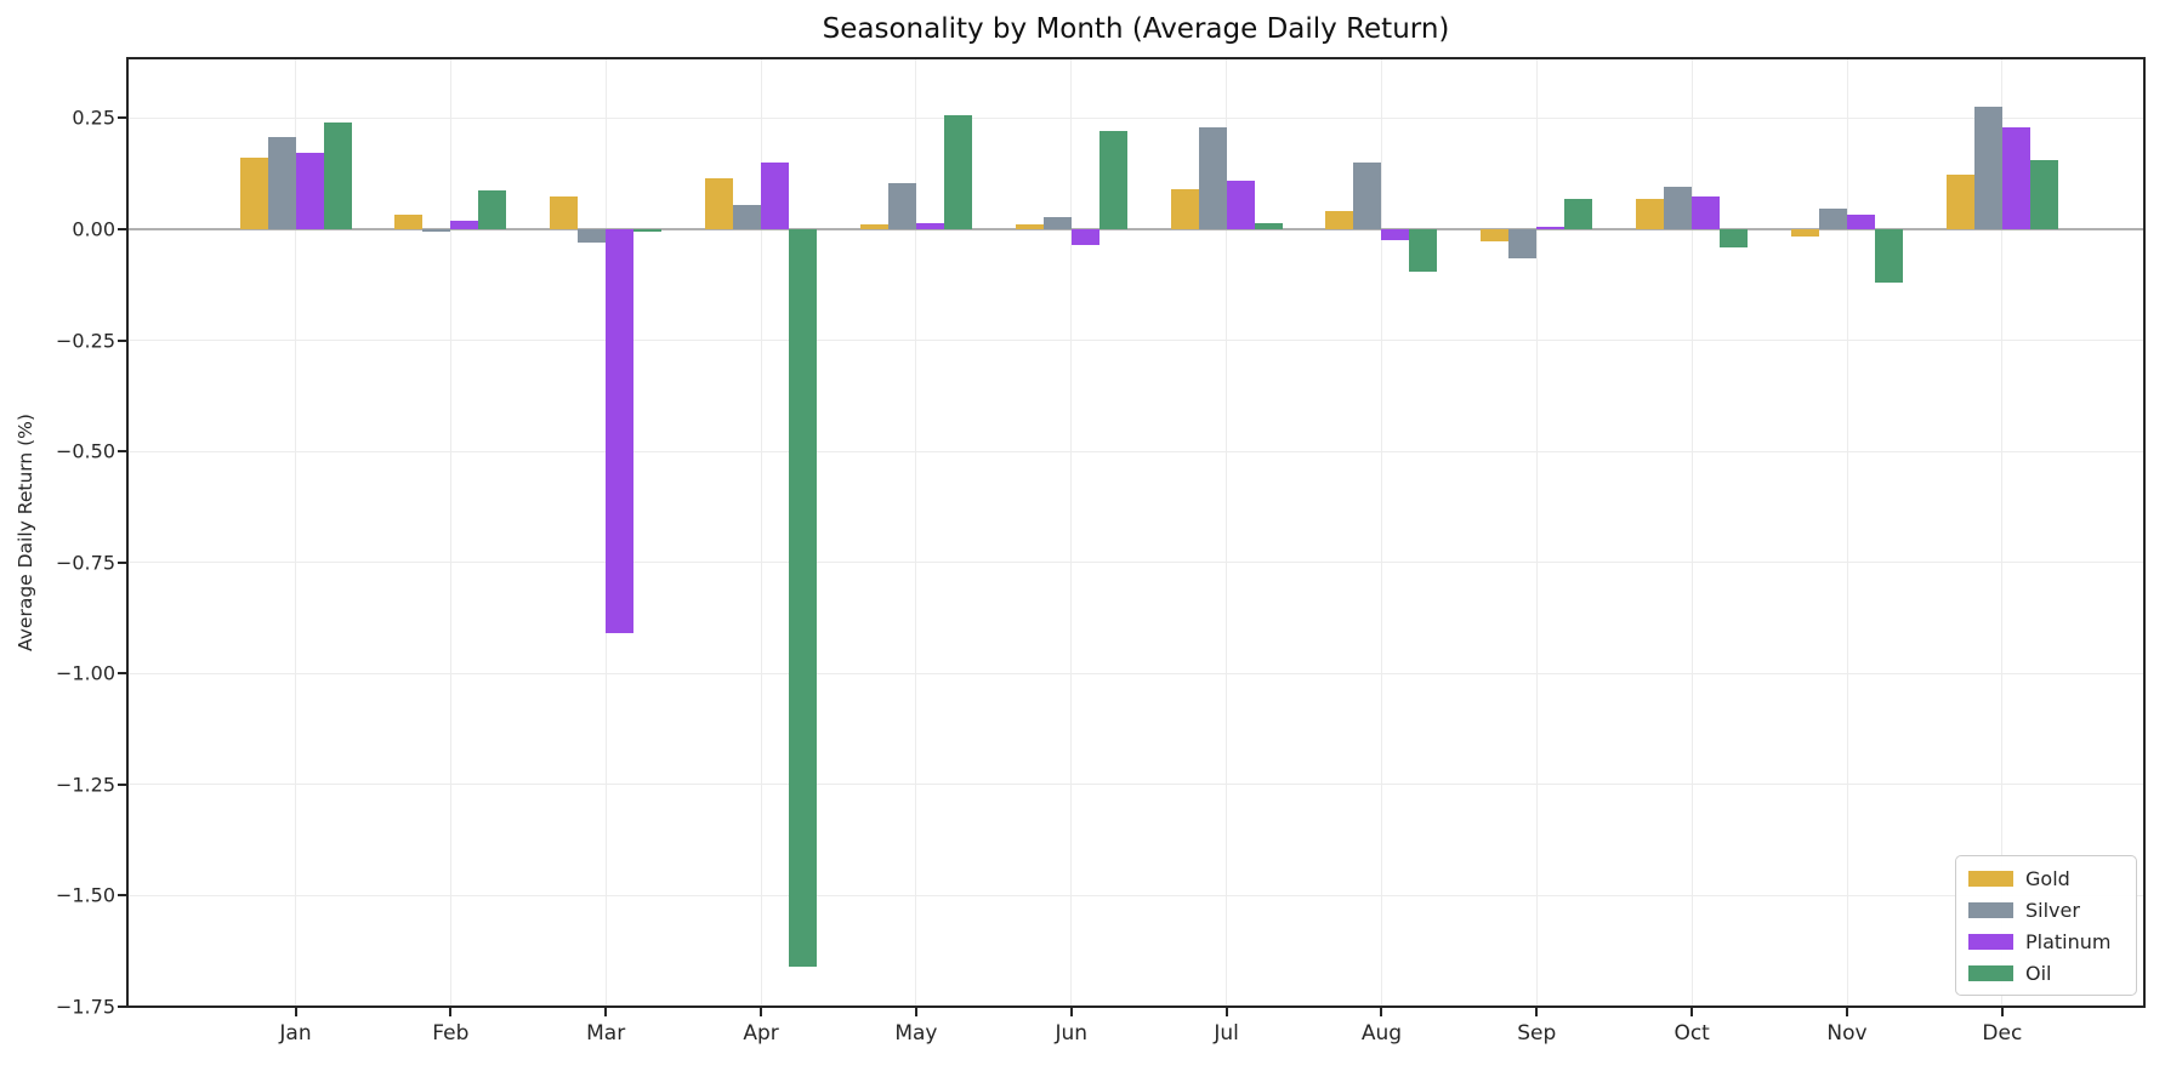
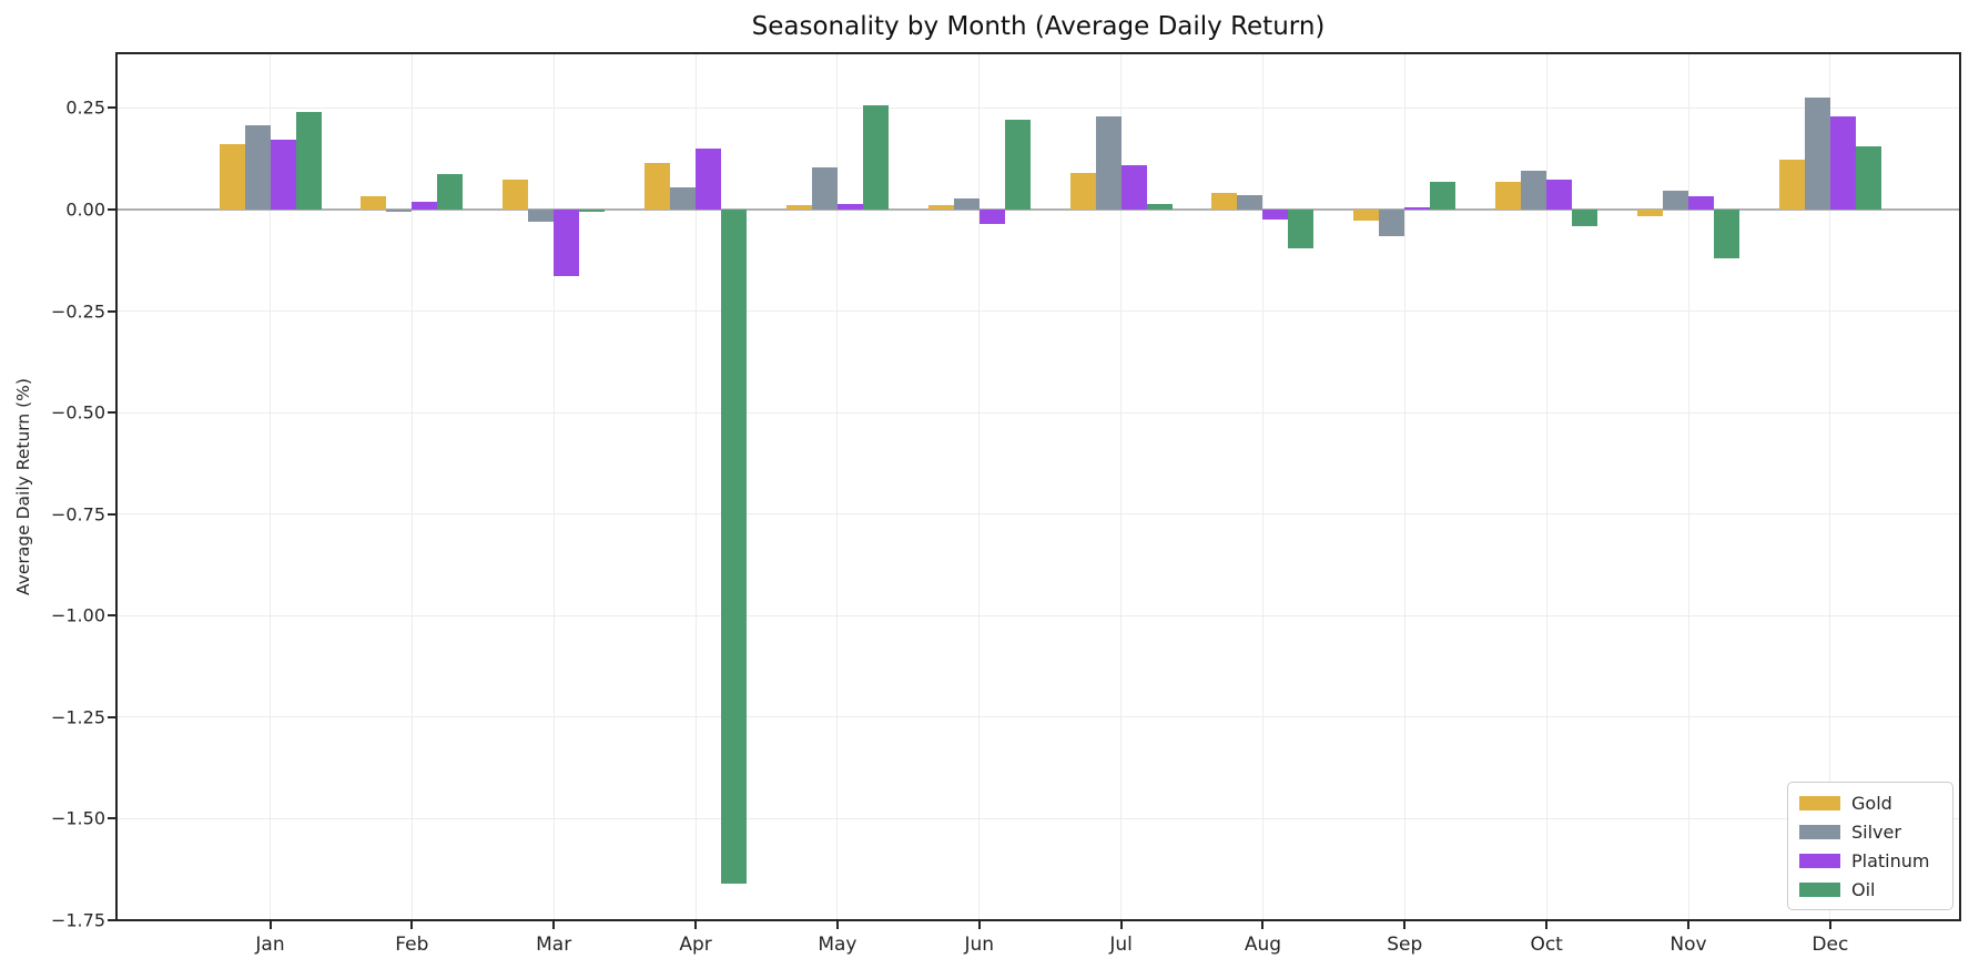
Platinum/Mar: -0.91 -> -0.16
Silver/Aug: 0.15 -> 0.04
